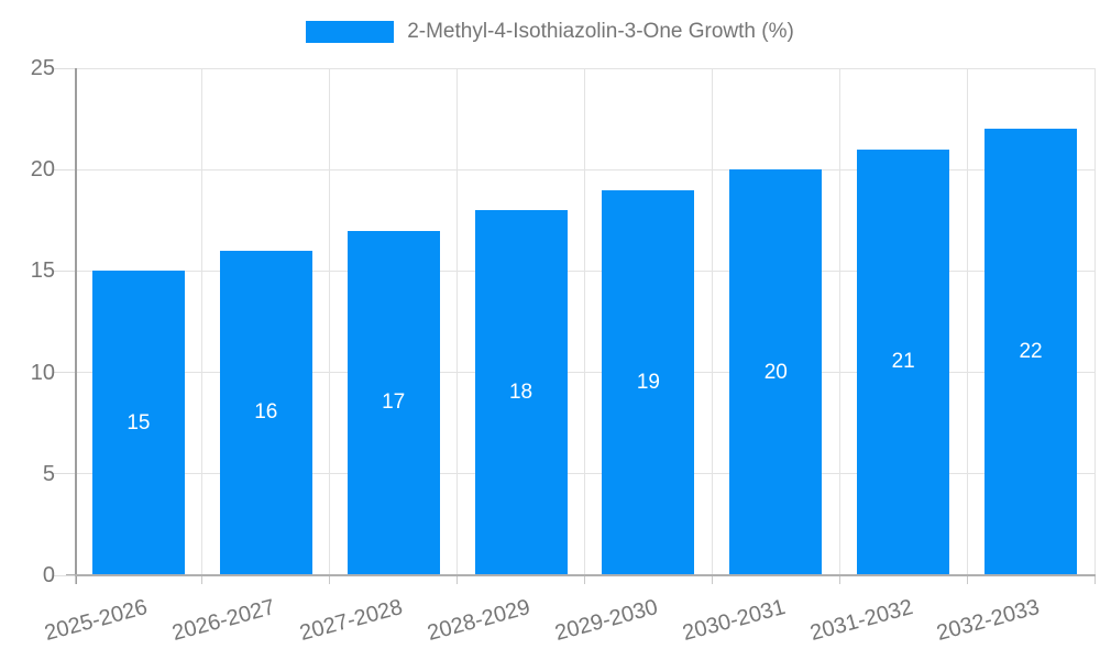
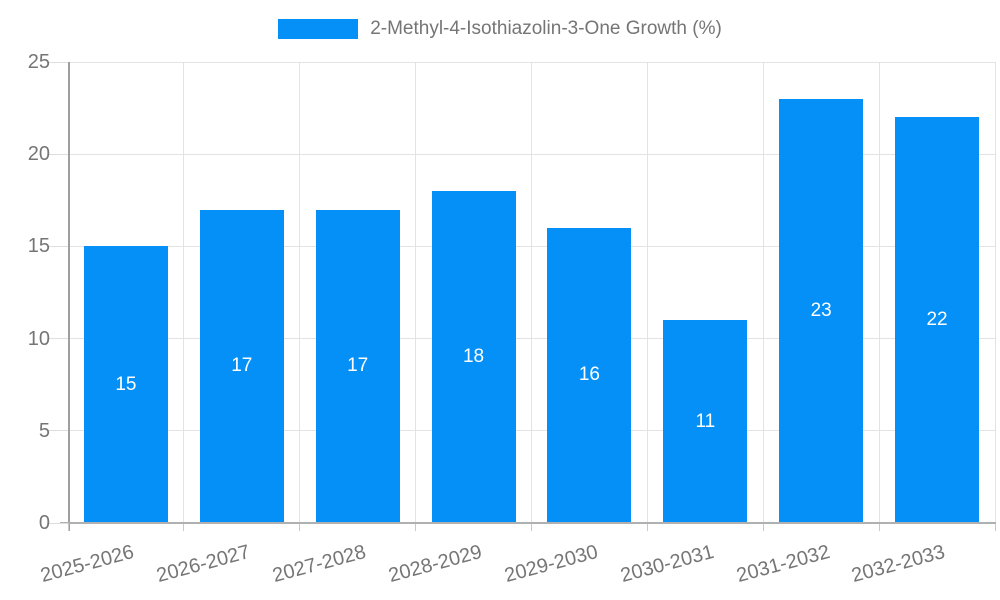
2026-2027: 16 -> 17
2029-2030: 19 -> 16
2030-2031: 20 -> 11
2031-2032: 21 -> 23
